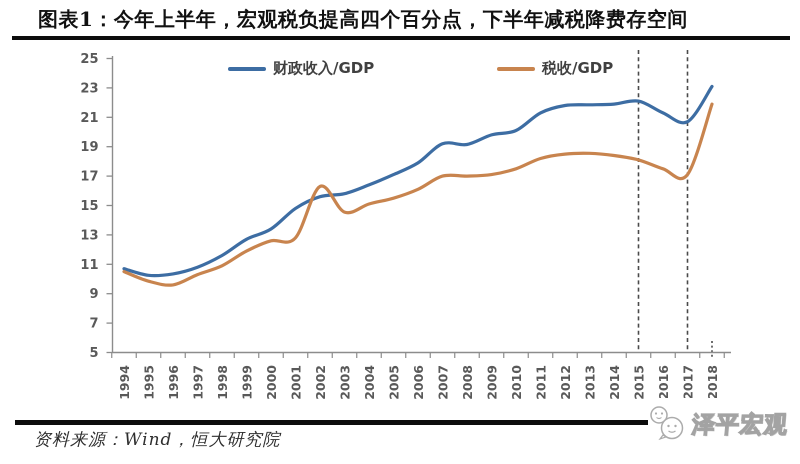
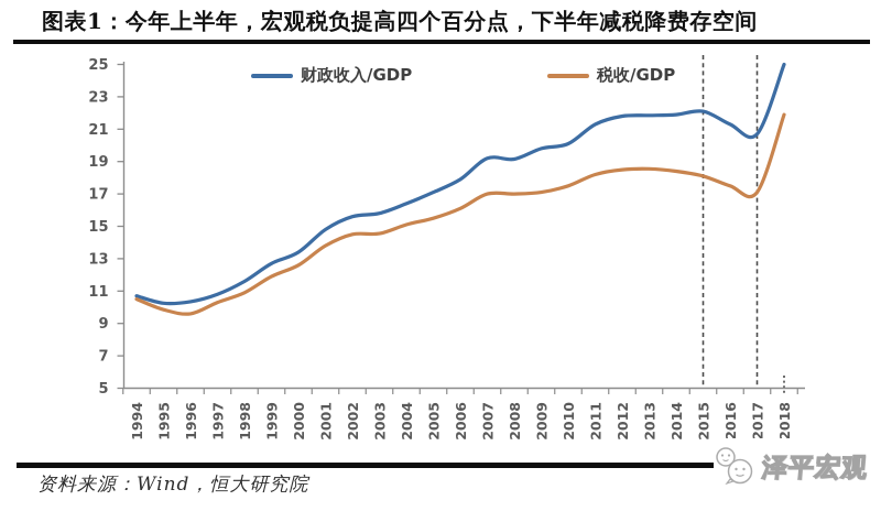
税收/GDP/2001: 12.8 -> 13.8
税收/GDP/2002: 16.3 -> 14.5
财政收入/GDP/2018: 23.1 -> 25.0
